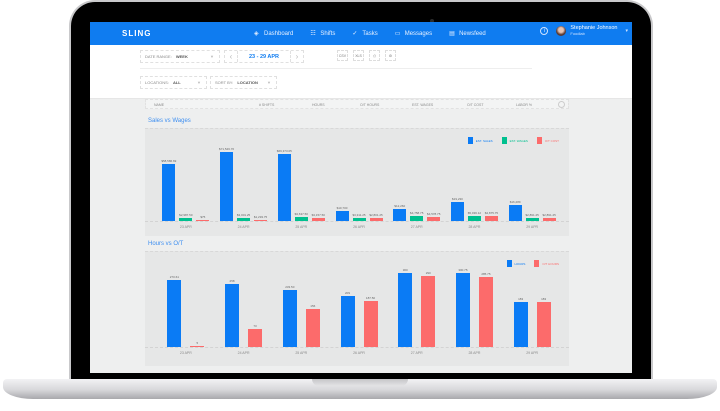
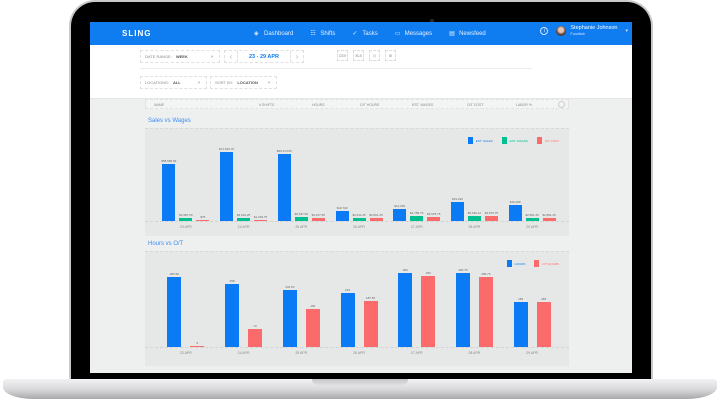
Hours vs O/T/HOURS/23 APR: 270.61 -> 285.50
Hours vs O/T/HOURS/26 APR: 209 -> 219
